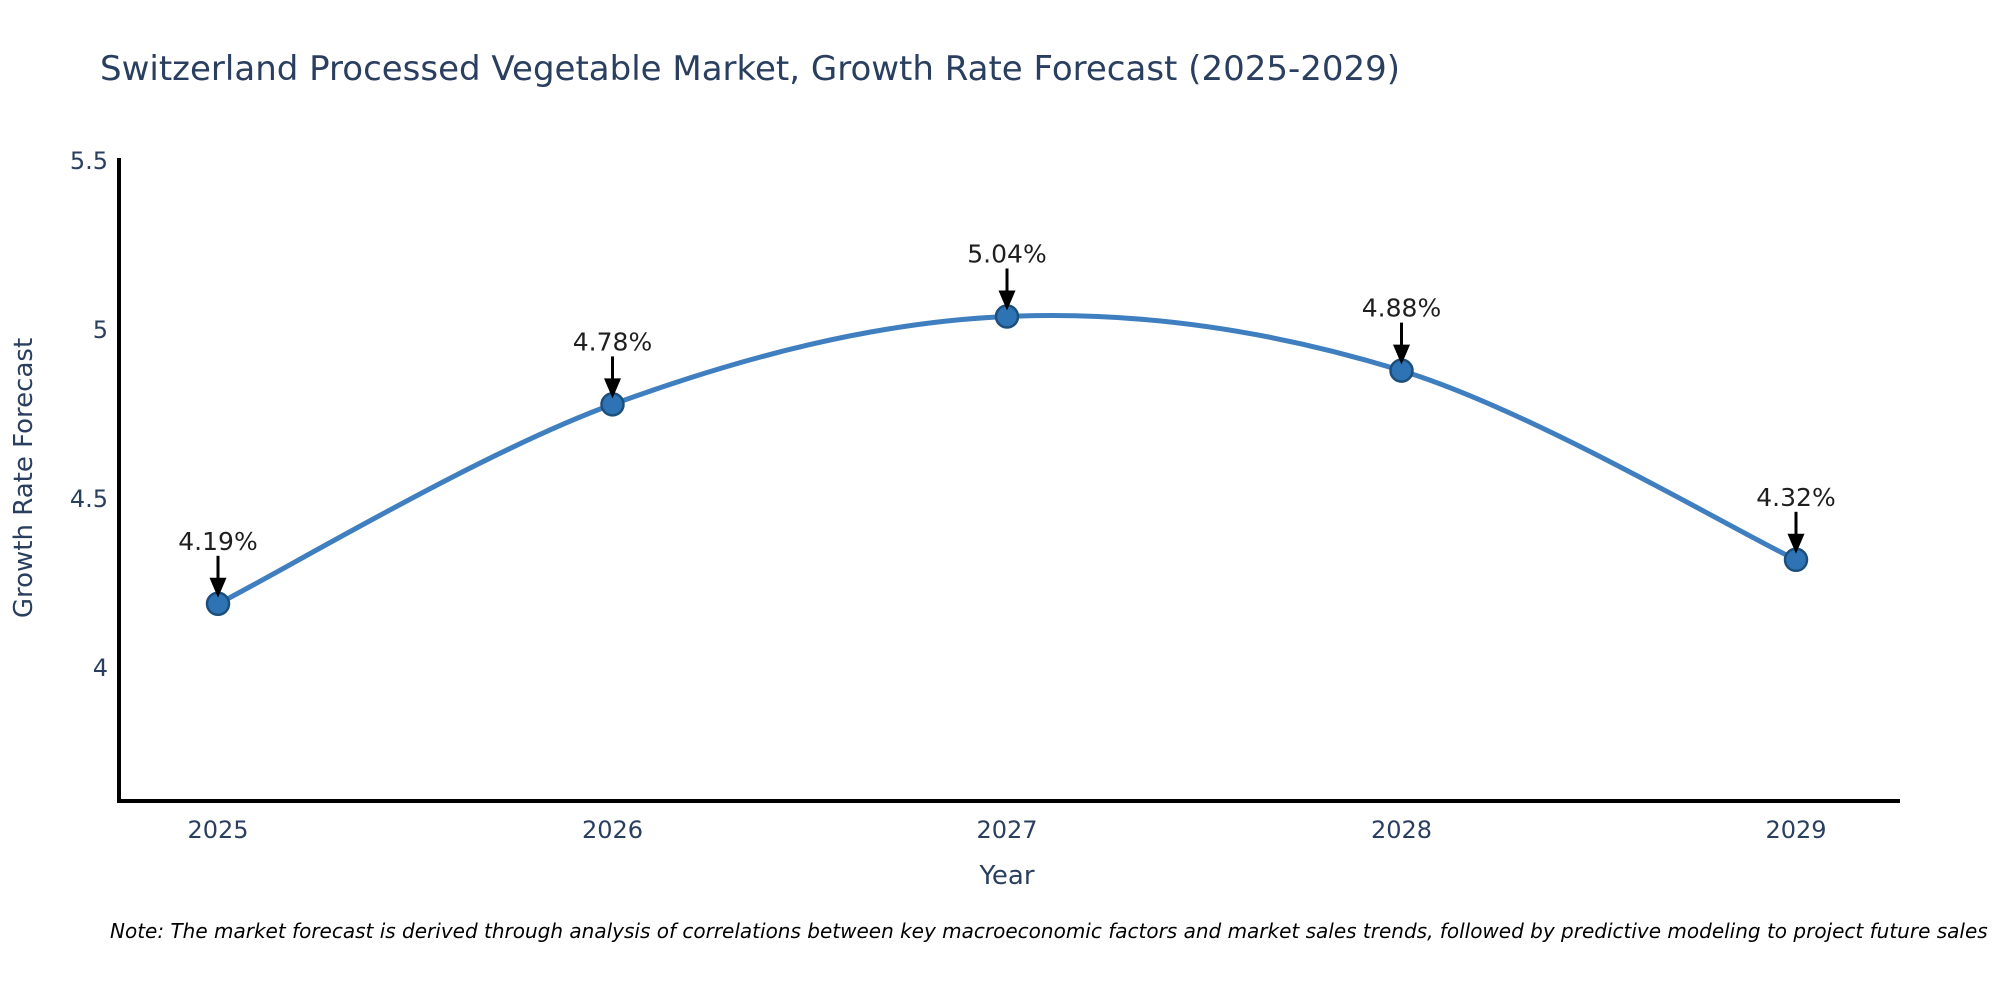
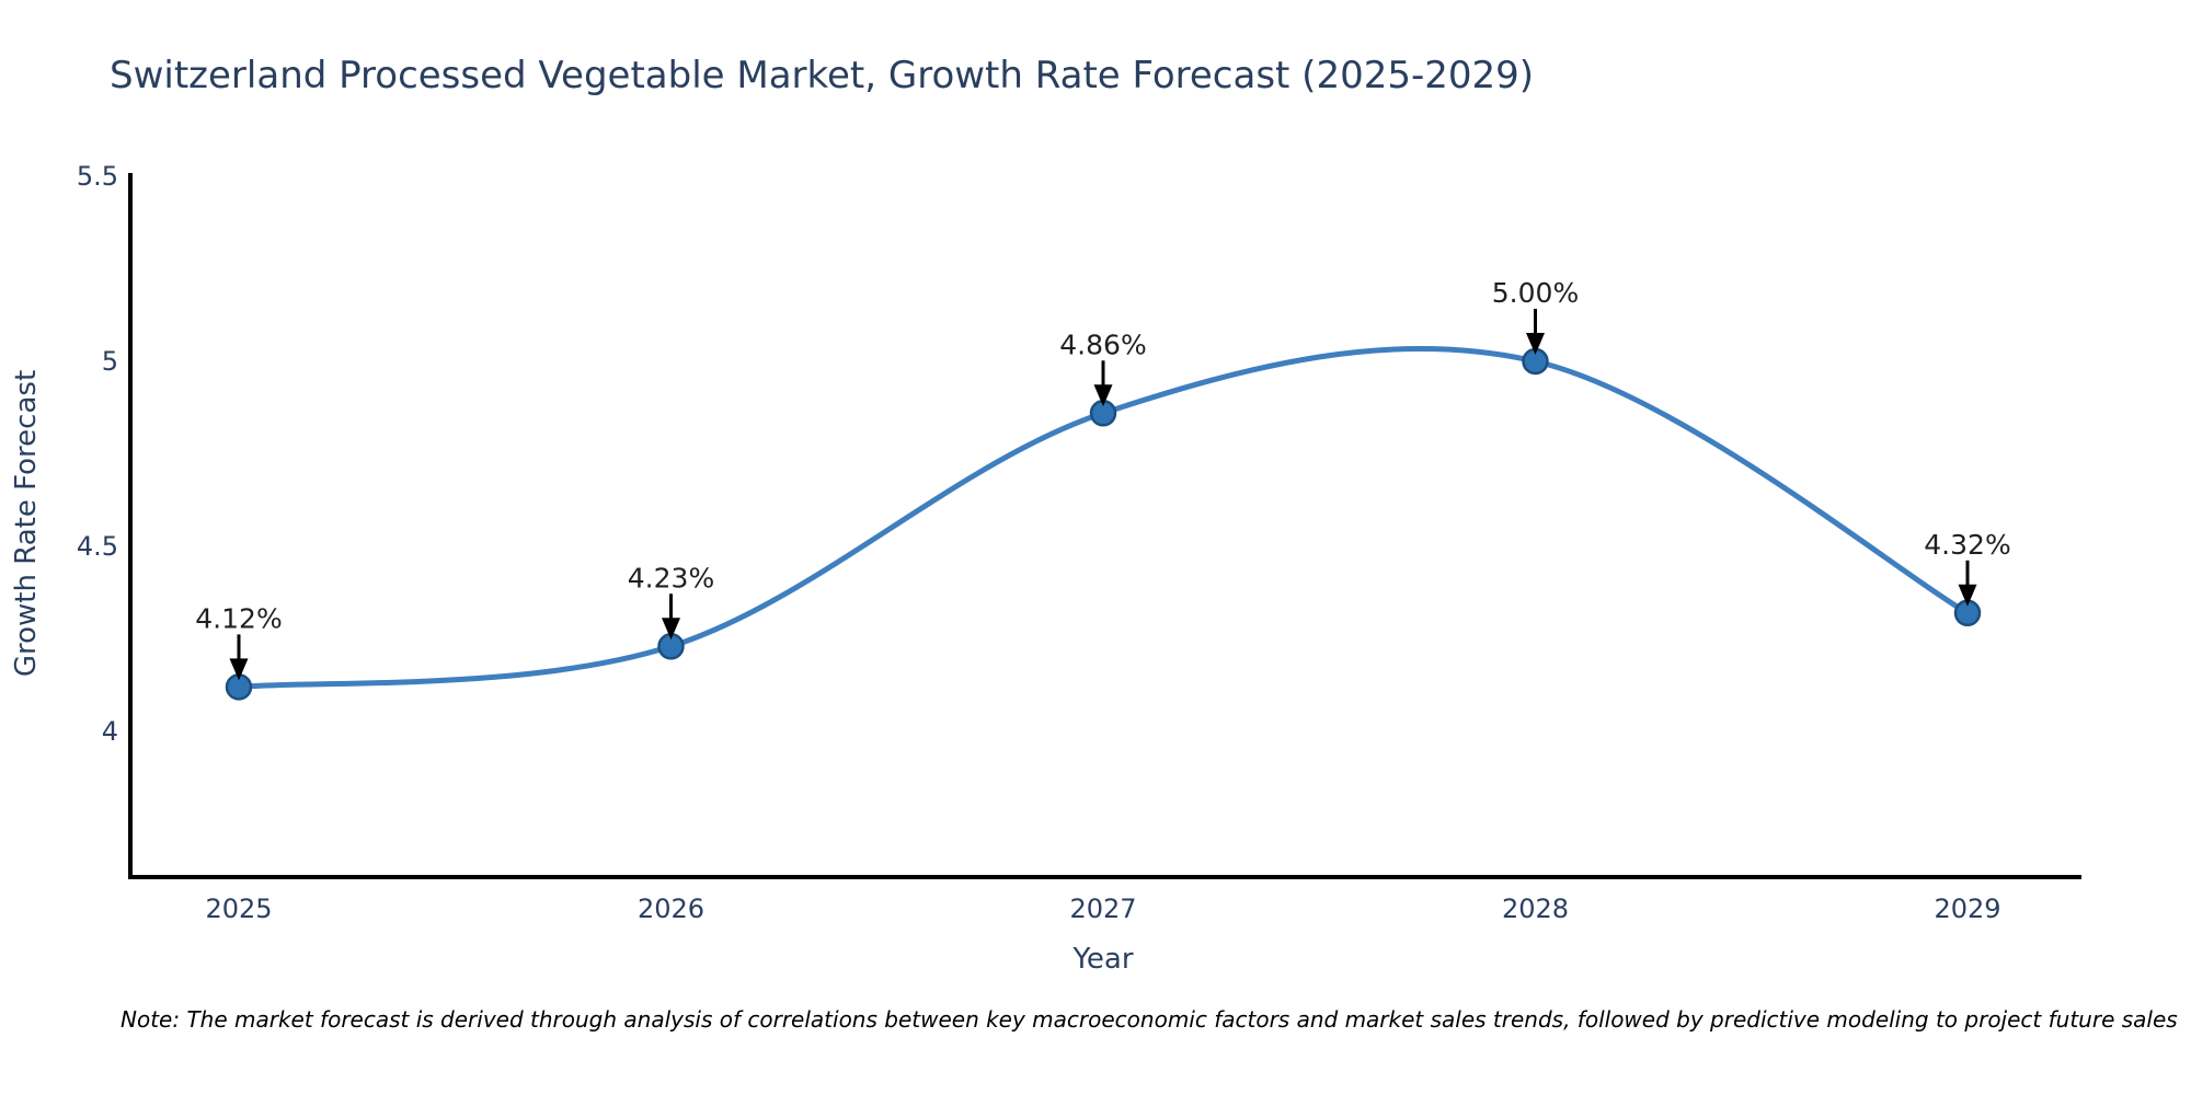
2025: 4.19% -> 4.12%
2026: 4.78% -> 4.23%
2027: 5.04% -> 4.86%
2028: 4.88% -> 5.00%
